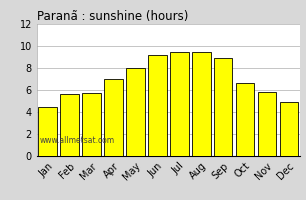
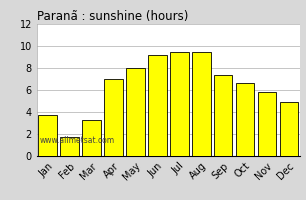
Jan: 4.5 -> 3.7
Feb: 5.6 -> 1.7
Mar: 5.7 -> 3.3
Sep: 8.9 -> 7.4
